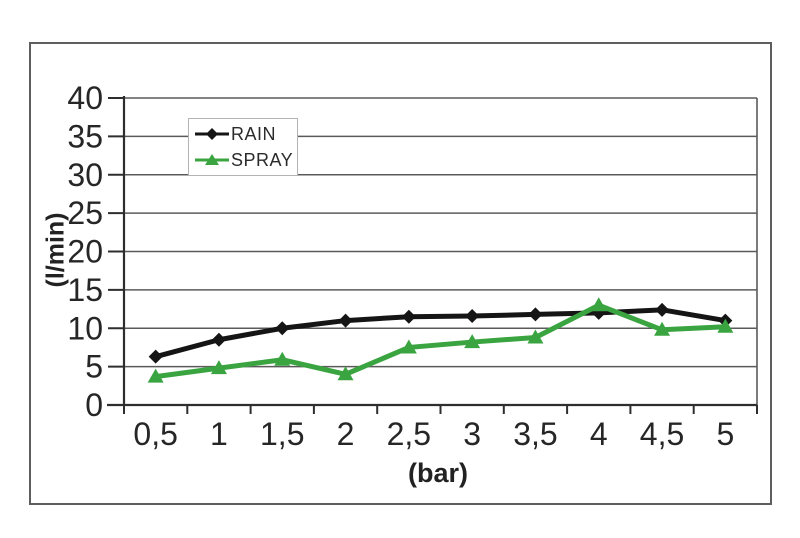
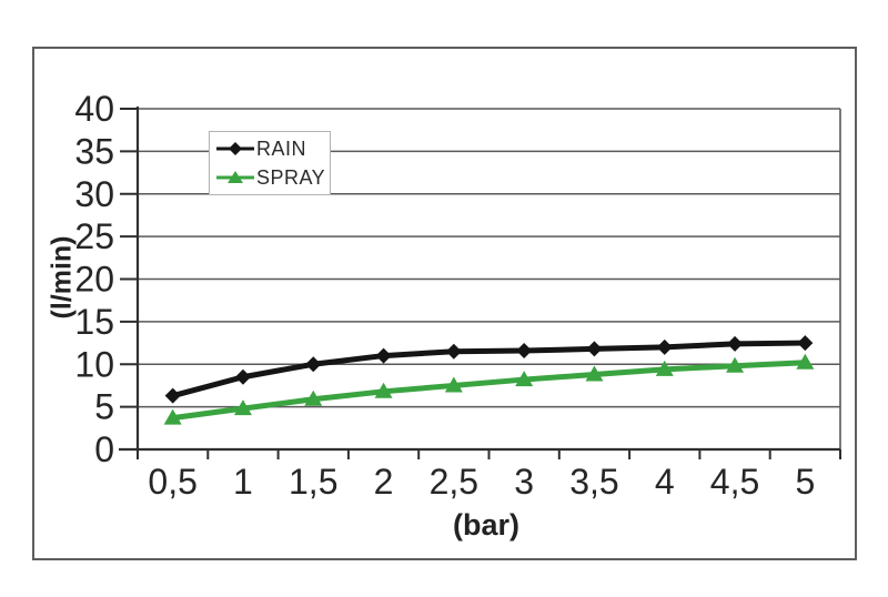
SPRAY/2: 4 -> 7
SPRAY/4: 13 -> 9
RAIN/5: 11 -> 12
